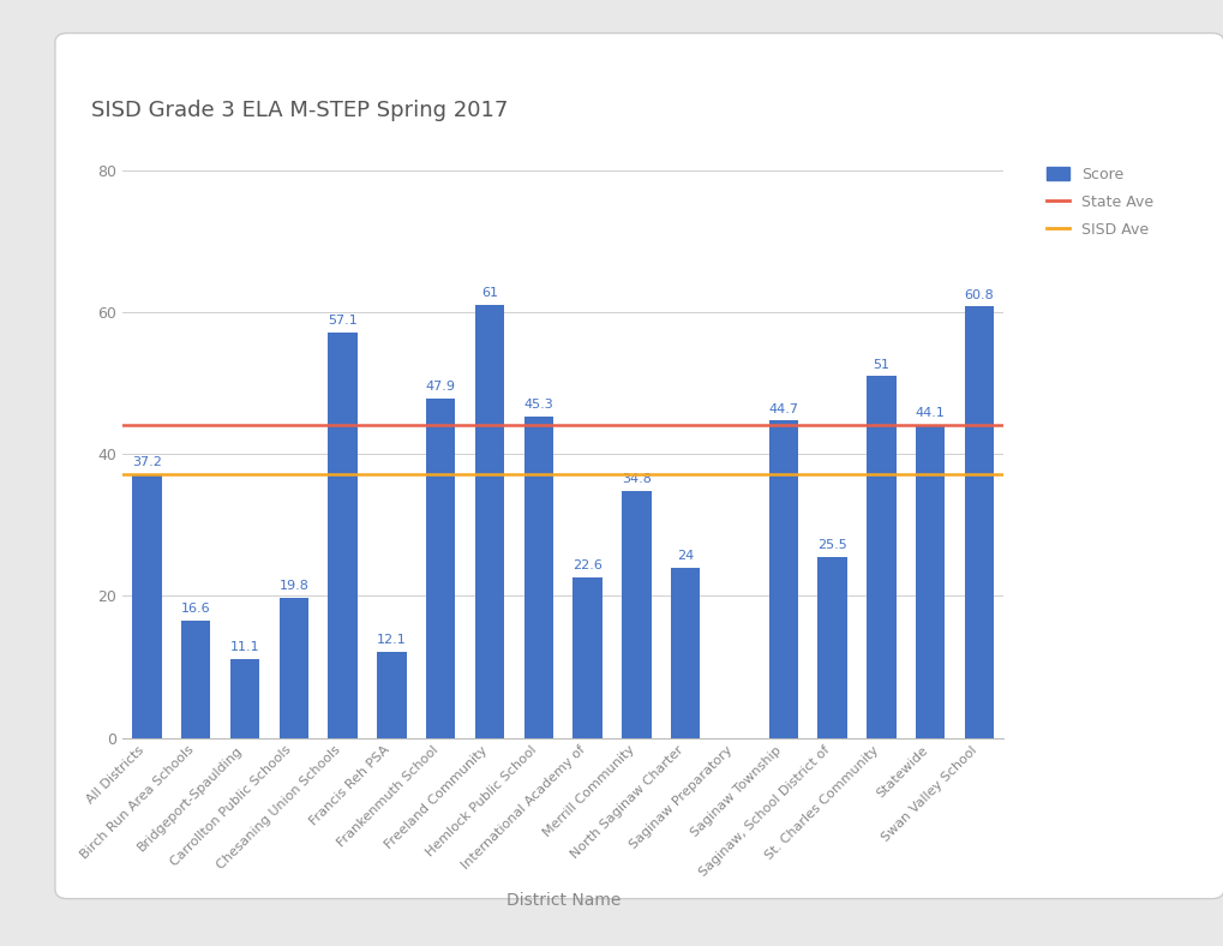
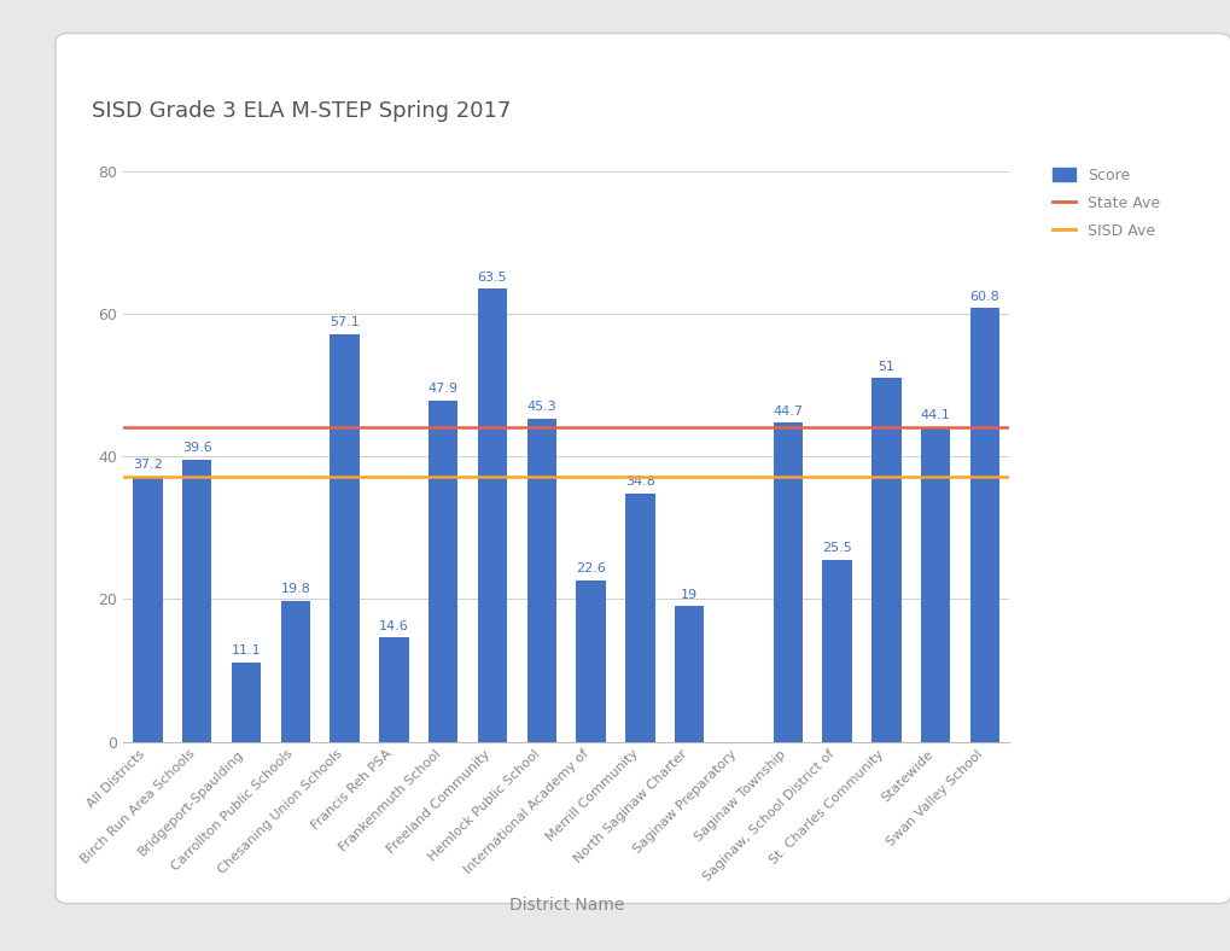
Birch Run Area Schools: 16.6 -> 39.6
Francis Reh PSA: 12.1 -> 14.6
Freeland Community: 61 -> 63.5
North Saginaw Charter: 24 -> 19
